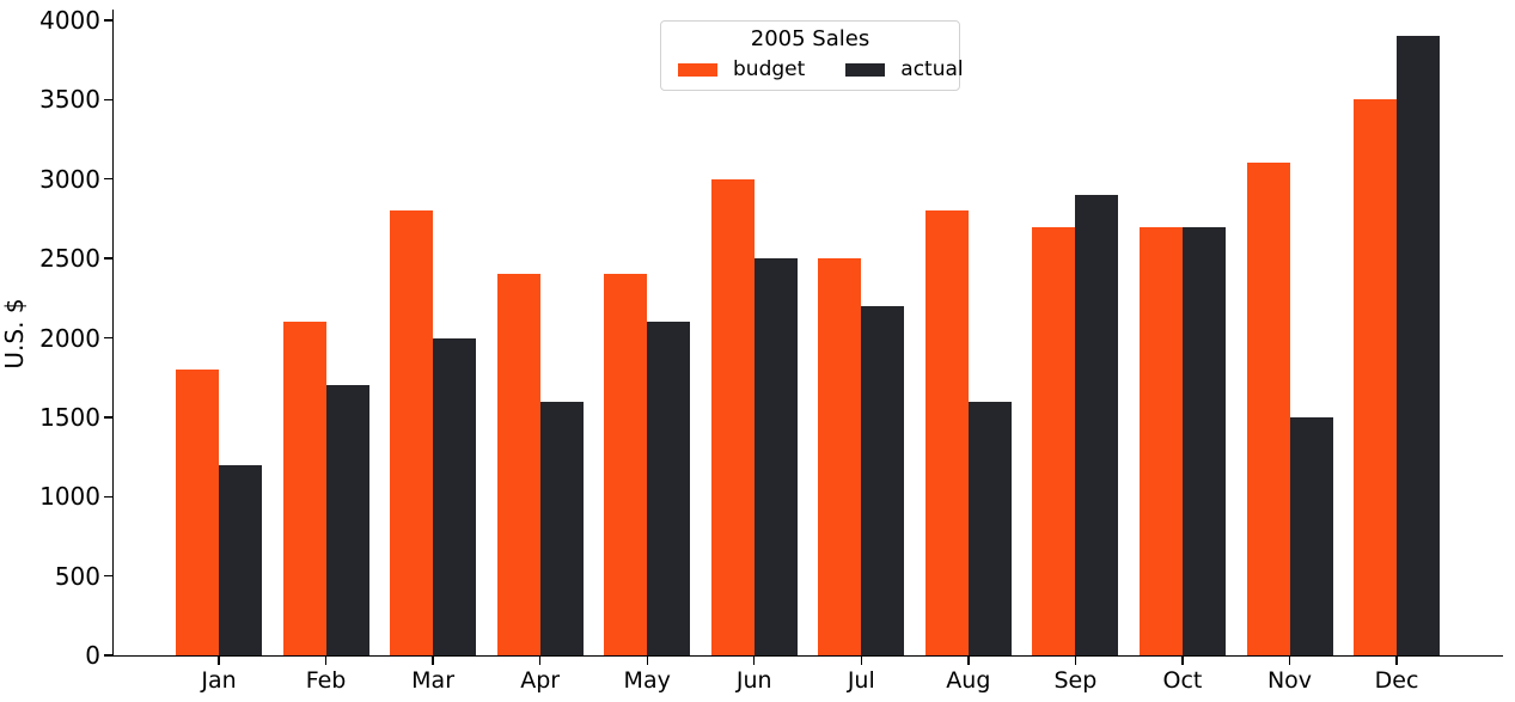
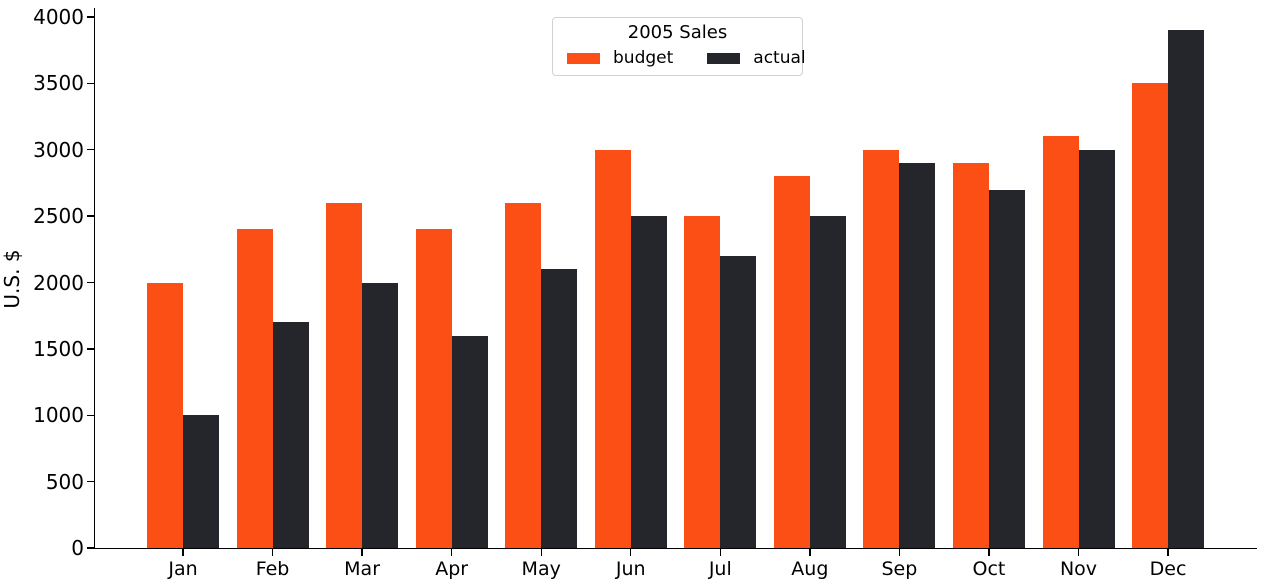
budget/Jan: 1800 -> 2000
actual/Jan: 1200 -> 1000
budget/Feb: 2100 -> 2400
budget/Mar: 2800 -> 2600
budget/May: 2400 -> 2600
actual/Aug: 1600 -> 2500
budget/Sep: 2700 -> 3000
budget/Oct: 2700 -> 2900
actual/Nov: 1500 -> 3000
